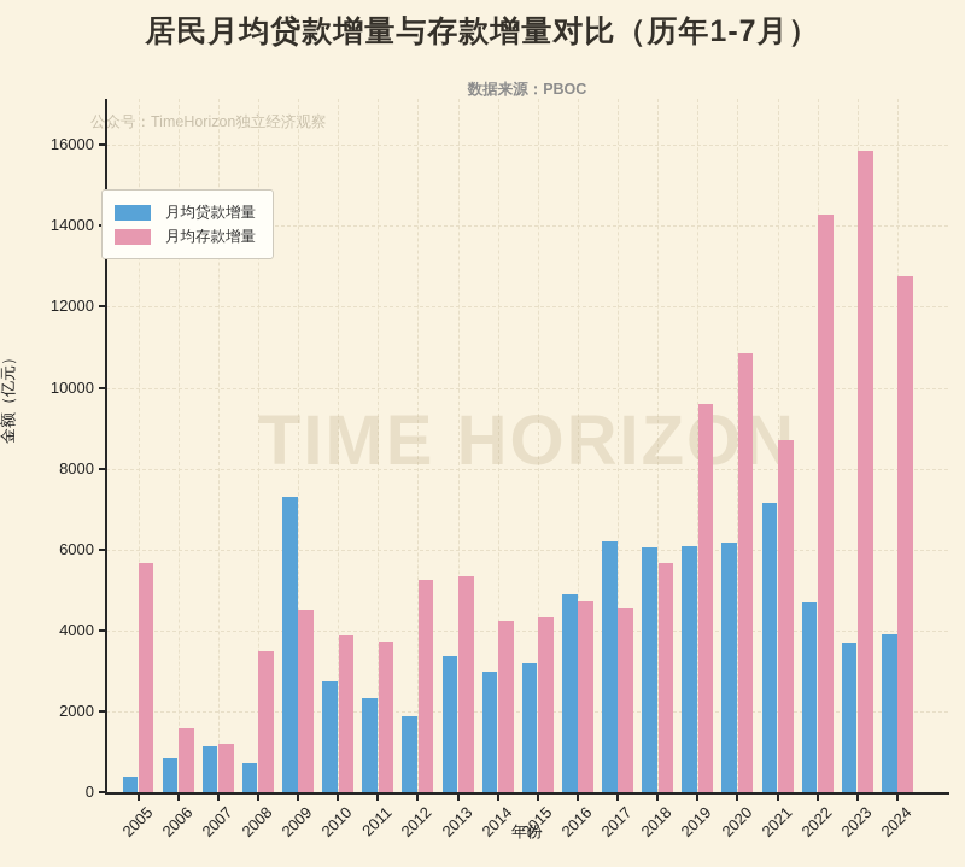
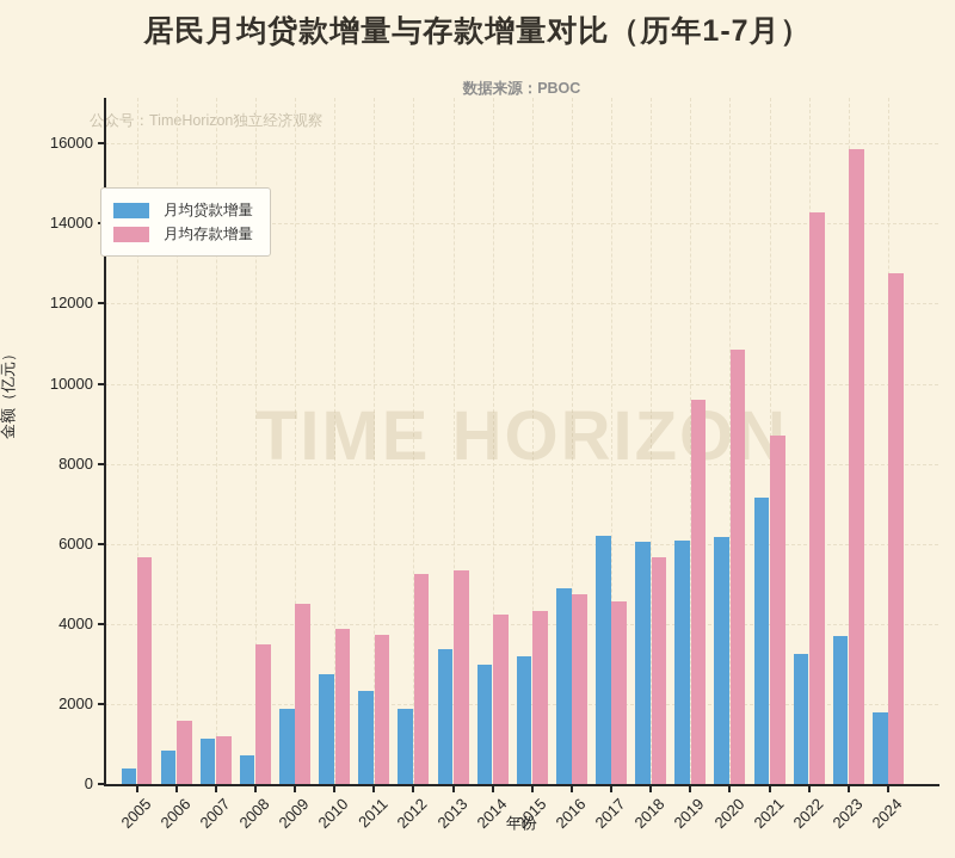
月均贷款增量/2009: 7300 -> 1900
月均贷款增量/2022: 4700 -> 3300
月均贷款增量/2024: 3900 -> 1800
